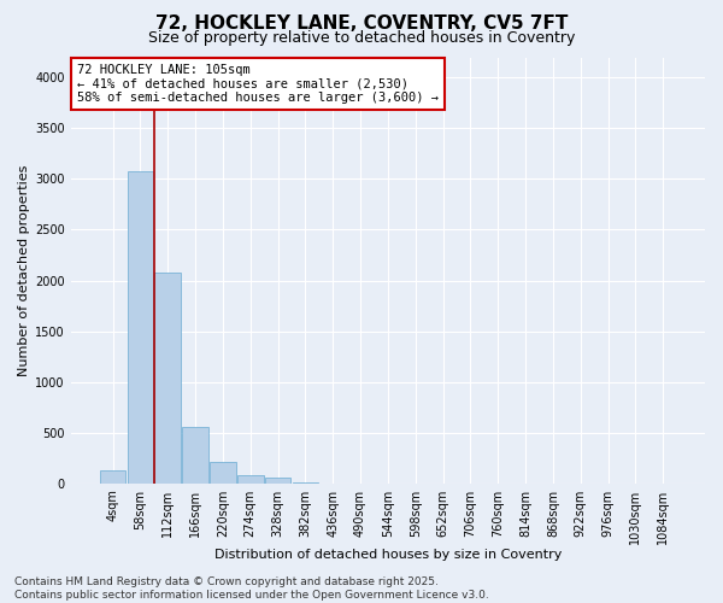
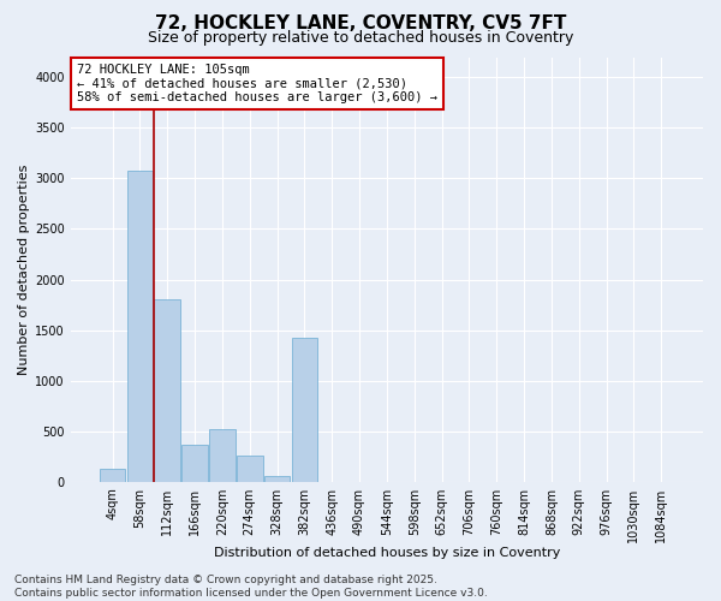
112sqm: 2080 -> 1800
166sqm: 560 -> 360
220sqm: 220 -> 520
274sqm: 80 -> 260
382sqm: 0 -> 1420
